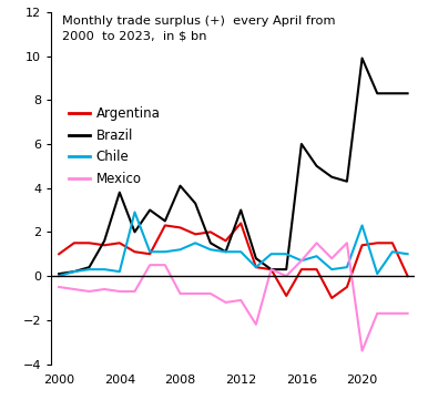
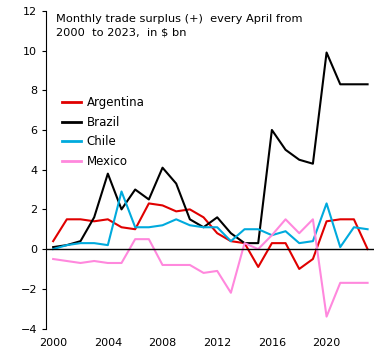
Argentina/2000: 1.0 -> 0.4
Argentina/2012: 2.4 -> 0.8
Brazil/2012: 3.0 -> 1.6
